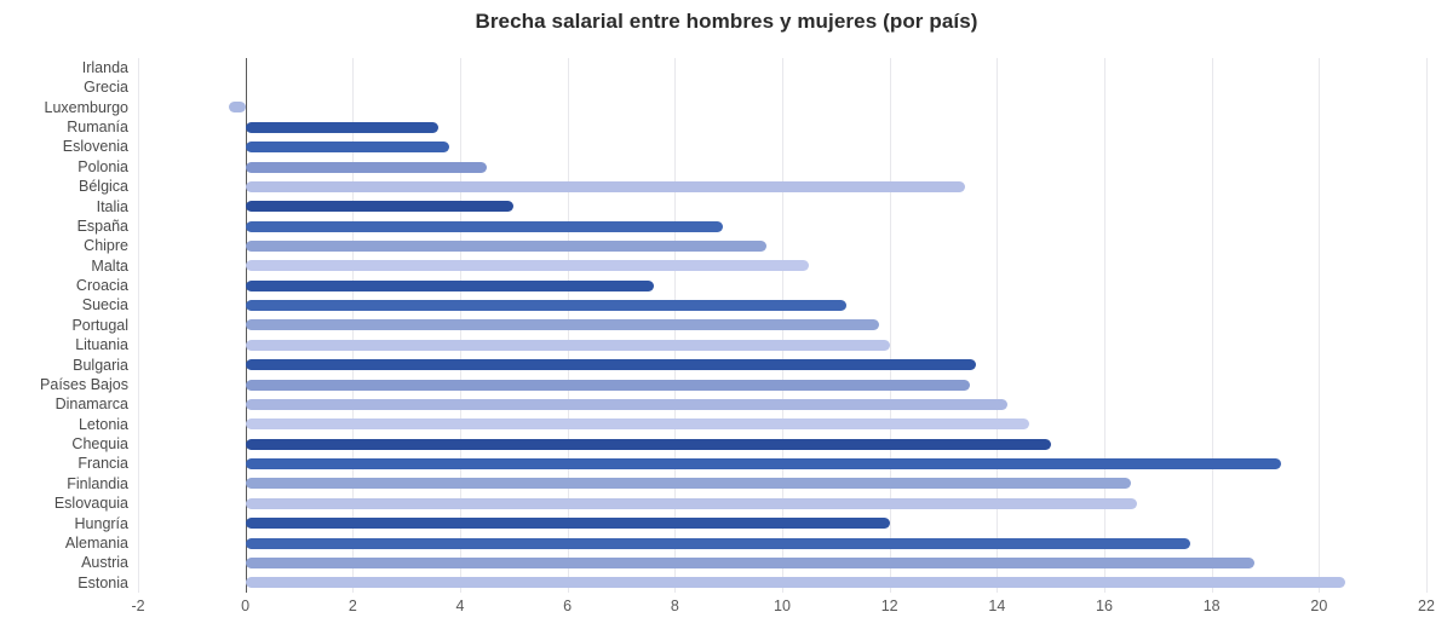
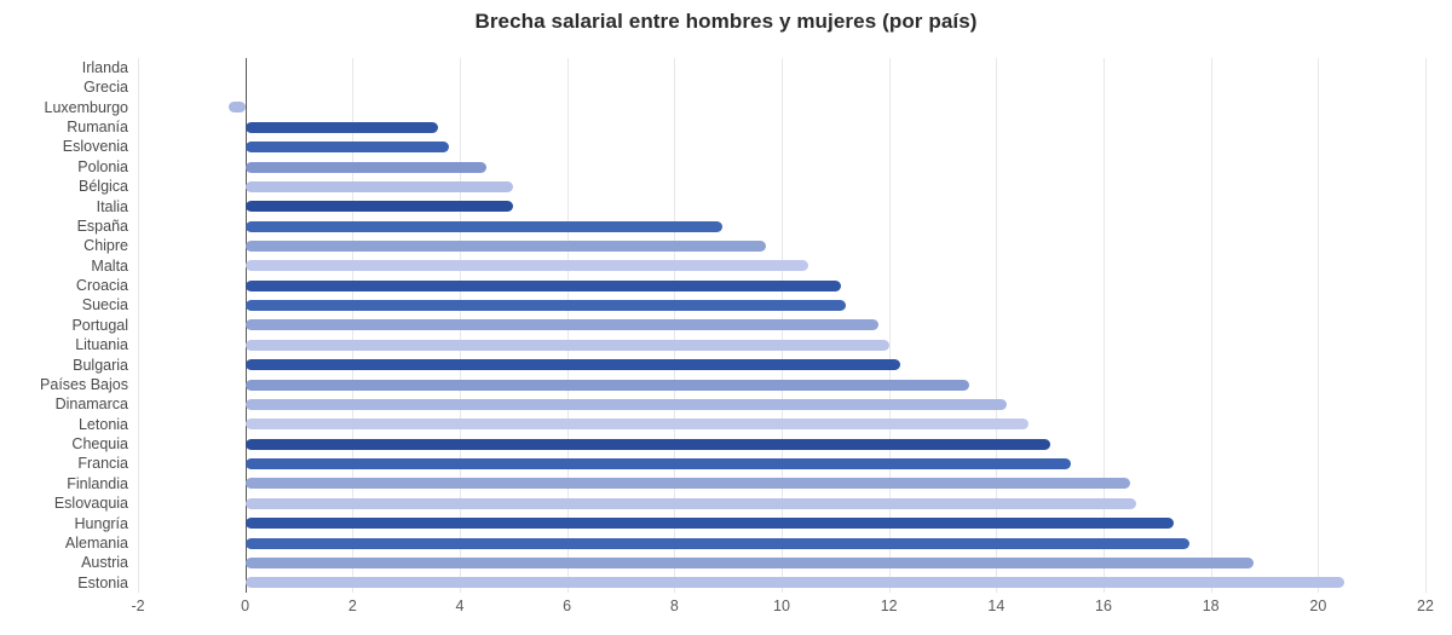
Bélgica: 13.4 -> 5.0
Croacia: 7.6 -> 11.1
Bulgaria: 13.6 -> 12.2
Francia: 19.3 -> 15.4
Hungría: 12.0 -> 17.3
